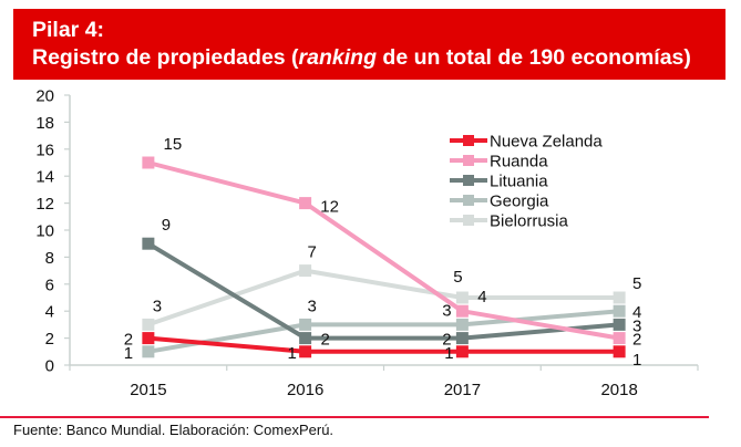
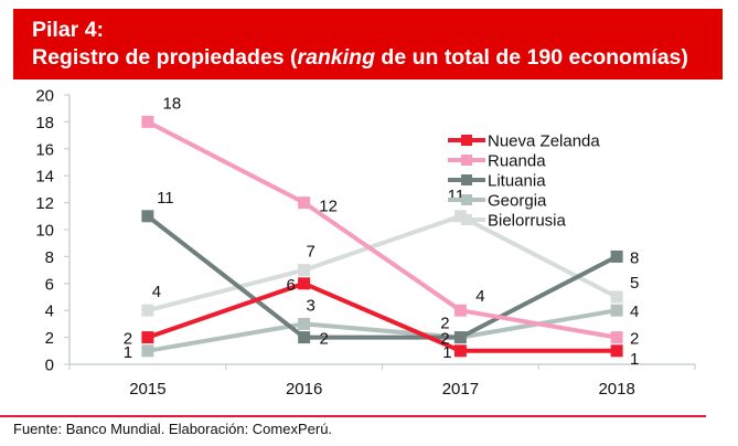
Ruanda/2015: 15 -> 18
Lituania/2015: 9 -> 11
Bielorrusia/2015: 3 -> 4
Nueva Zelanda/2016: 1 -> 6
Georgia/2017: 3 -> 2
Bielorrusia/2017: 5 -> 11
Lituania/2018: 3 -> 8
